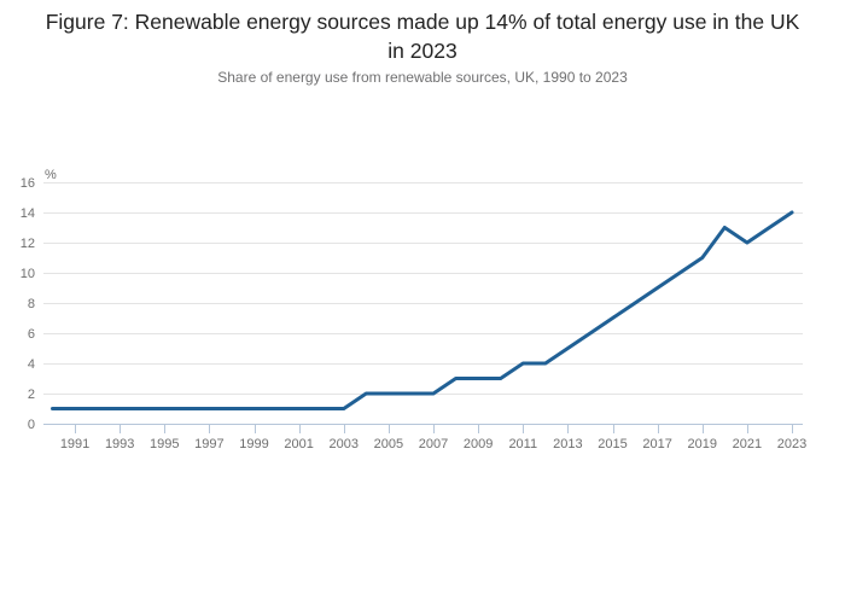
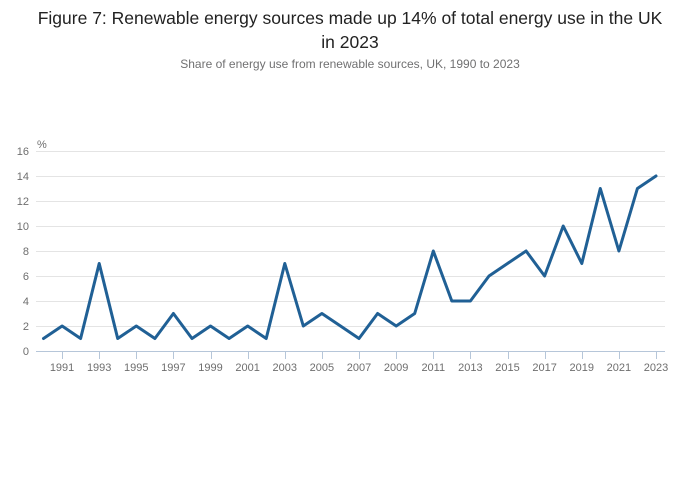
1991: 1 -> 2
1993: 1 -> 7
1995: 1 -> 2
1997: 1 -> 3
1999: 1 -> 2
2001: 1 -> 2
2003: 1 -> 7
2005: 2 -> 3
2007: 2 -> 1
2009: 3 -> 2
2011: 4 -> 8
2013: 5 -> 4
2017: 9 -> 6
2019: 11 -> 7
2021: 12 -> 8
